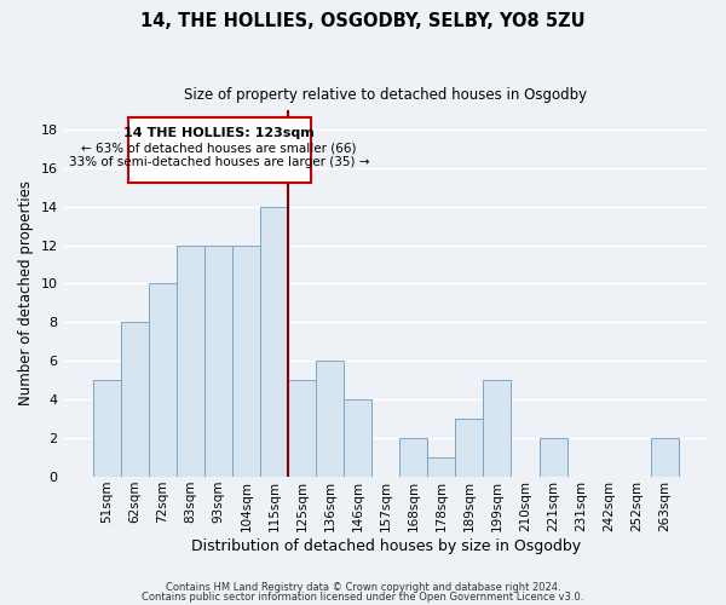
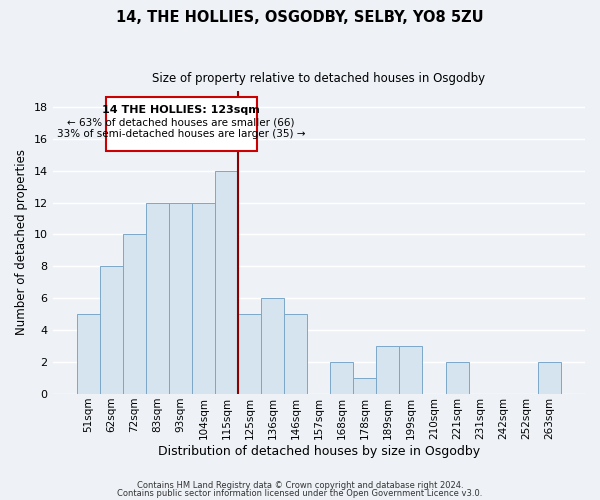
146sqm: 4 -> 5
199sqm: 5 -> 3
